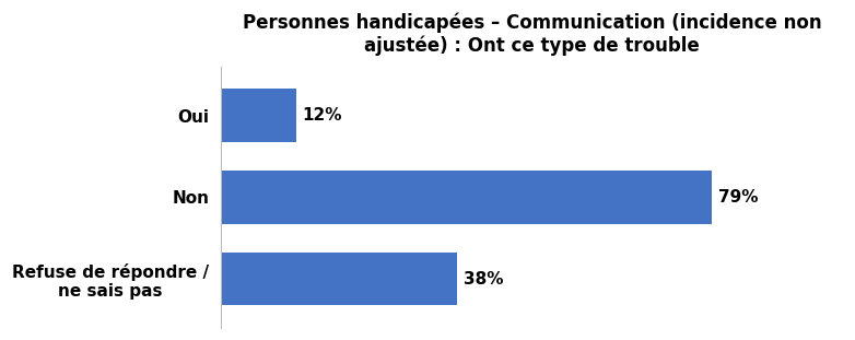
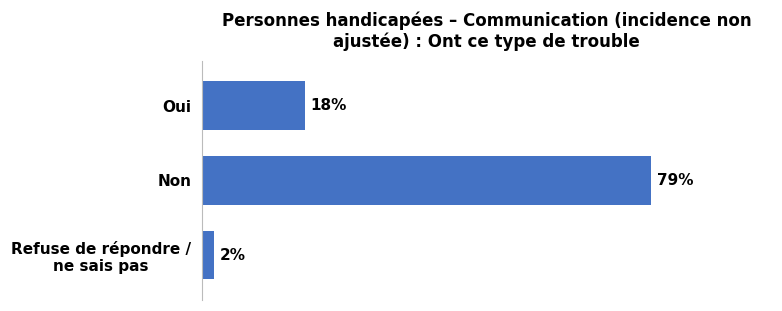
Oui: 12% -> 18%
Refuse de répondre / ne sais pas: 38% -> 2%
